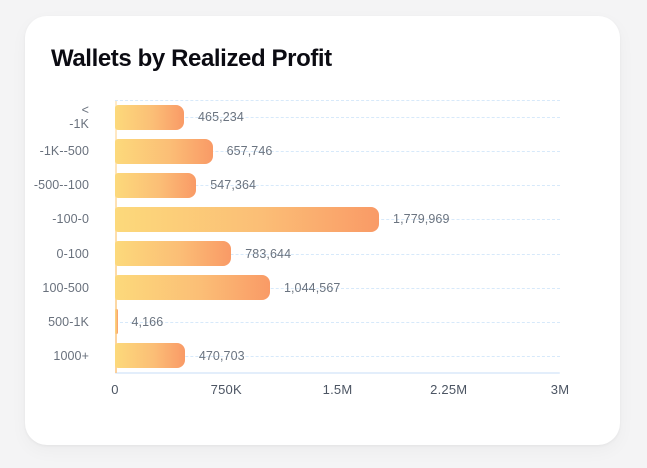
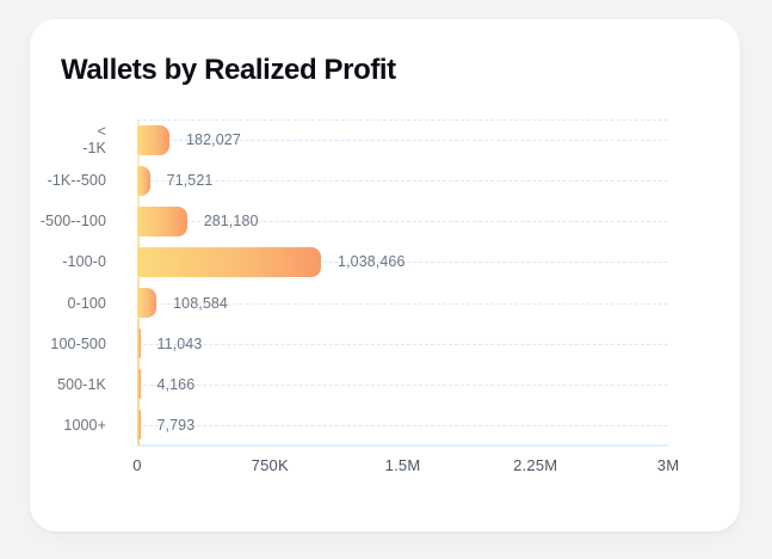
< -1K: 465,234 -> 182,027
-1K--500: 657,746 -> 71,521
-500--100: 547,364 -> 281,180
-100-0: 1,779,969 -> 1,038,466
0-100: 783,644 -> 108,584
100-500: 1,044,567 -> 11,043
1000+: 470,703 -> 7,793
